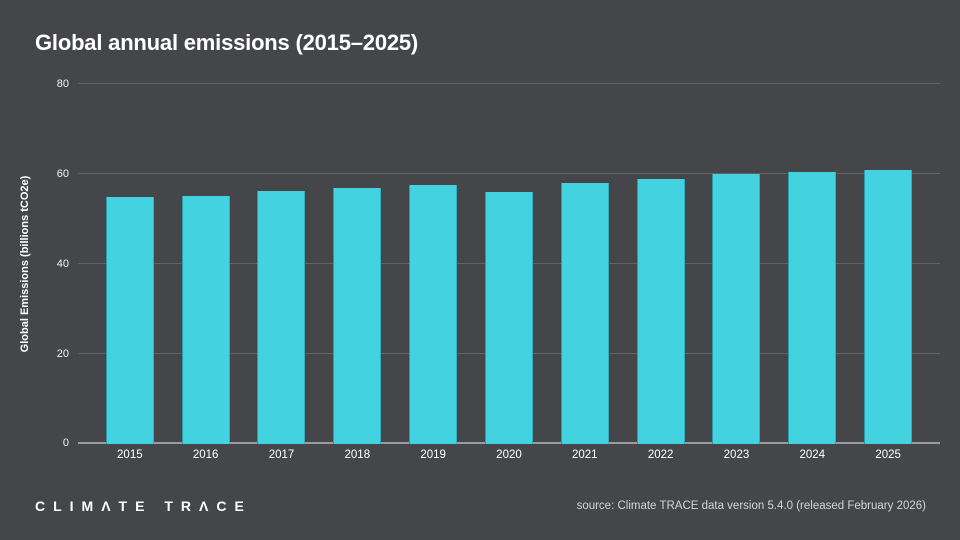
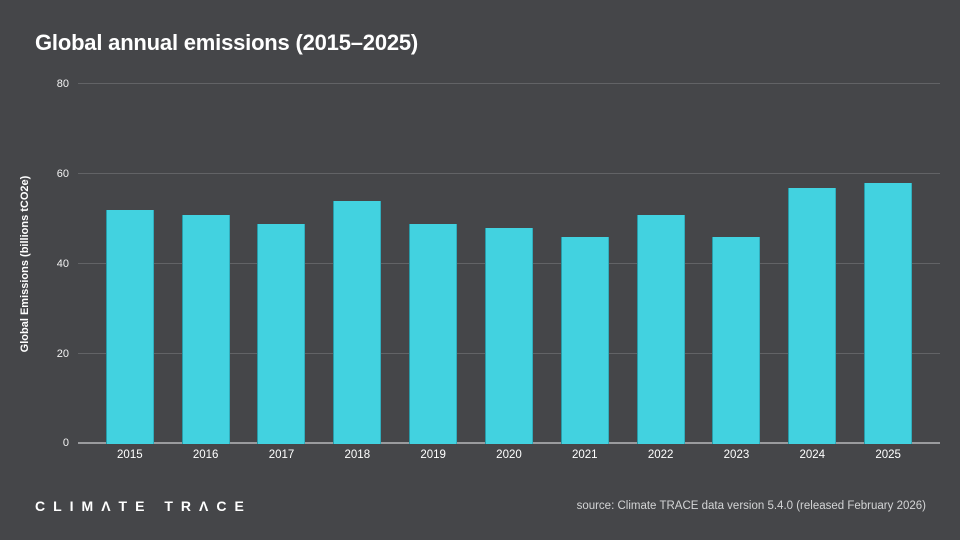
2015: 55 -> 52
2016: 55 -> 51
2017: 56 -> 49
2018: 57 -> 54
2019: 58 -> 49
2020: 56 -> 48
2021: 58 -> 46
2022: 59 -> 51
2023: 60 -> 46
2024: 60 -> 57
2025: 61 -> 58
